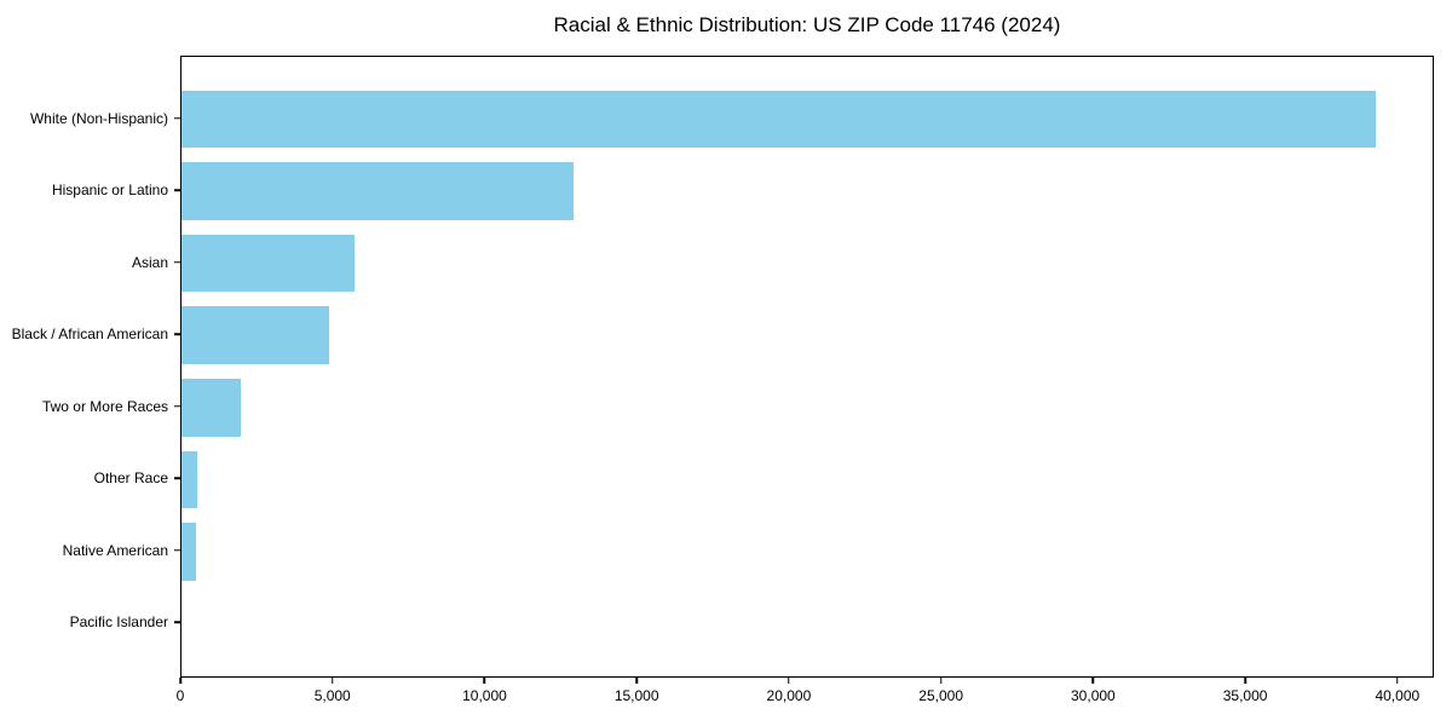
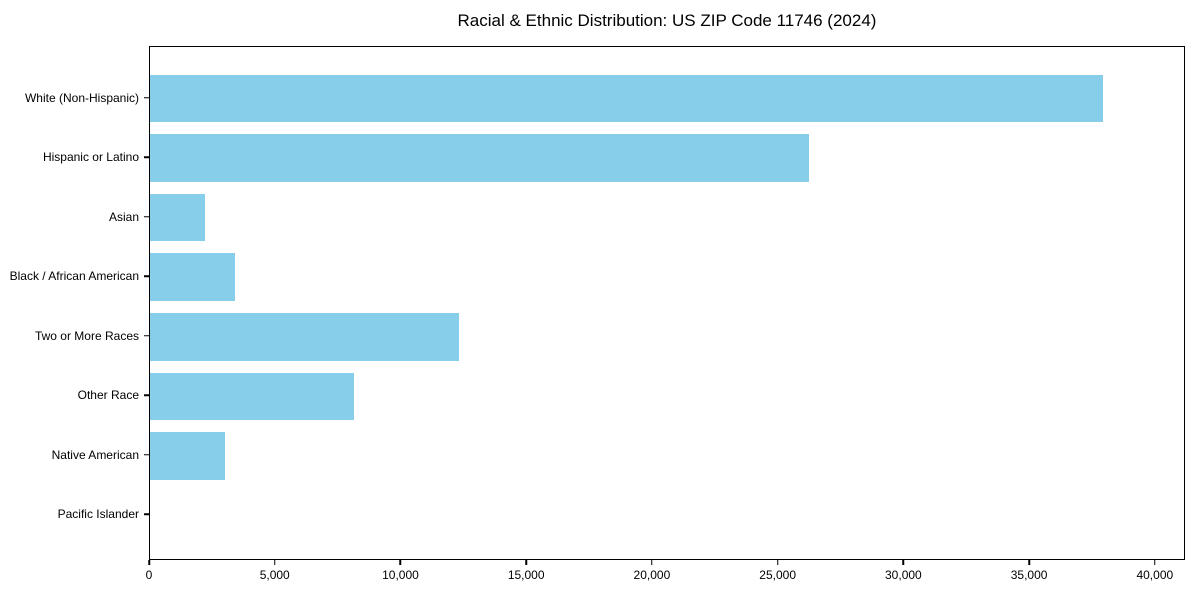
White (Non-Hispanic): 39200 -> 37900
Hispanic or Latino: 12900 -> 26200
Asian: 5700 -> 2200
Black / African American: 4800 -> 3400
Two or More Races: 2000 -> 12300
Other Race: 500 -> 8100
Native American: 500 -> 3000
